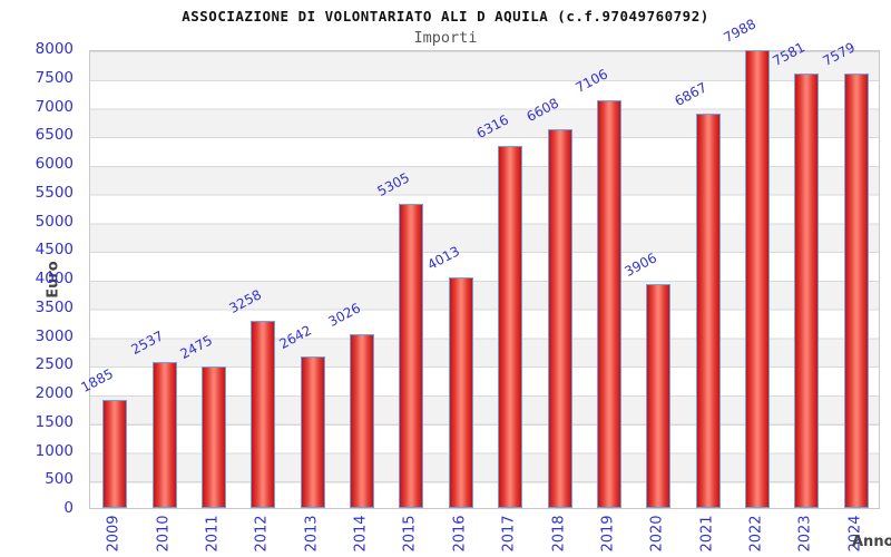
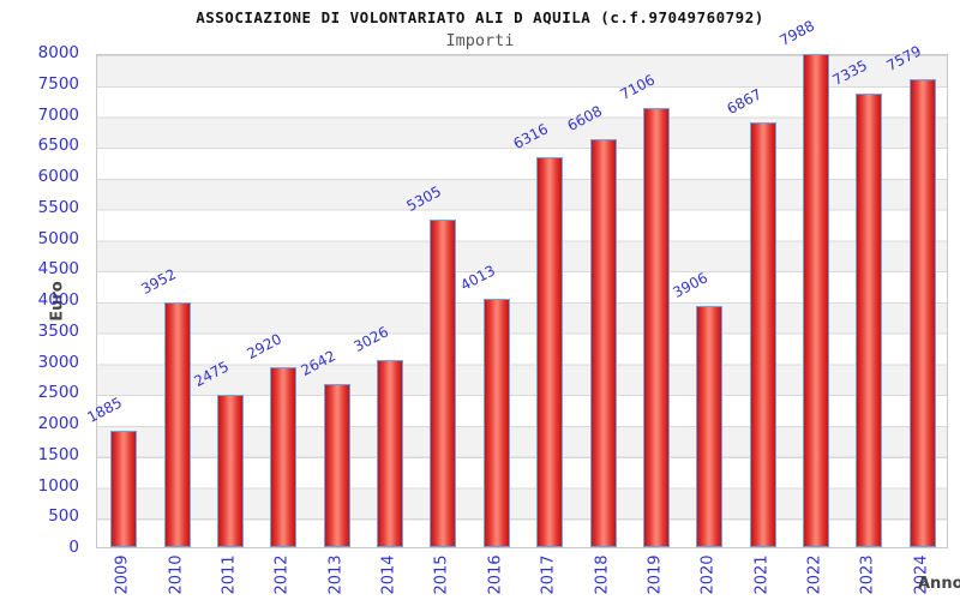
2010: 2537 -> 3952
2012: 3258 -> 2920
2023: 7581 -> 7335
